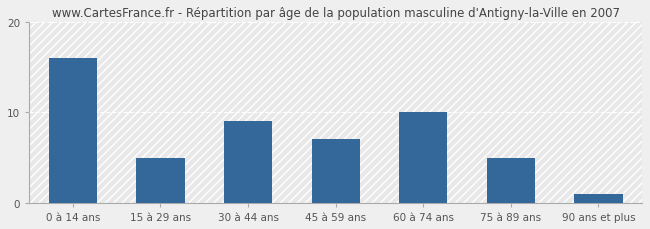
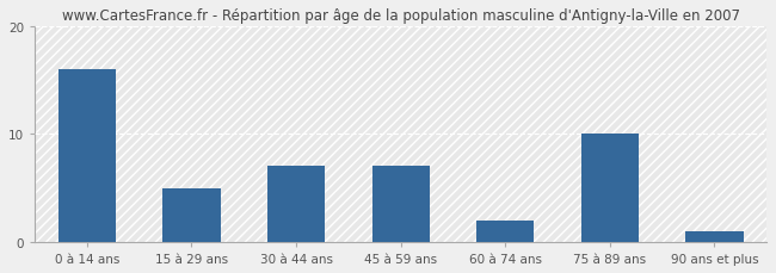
30 à 44 ans: 9 -> 7
60 à 74 ans: 10 -> 2
75 à 89 ans: 5 -> 10
